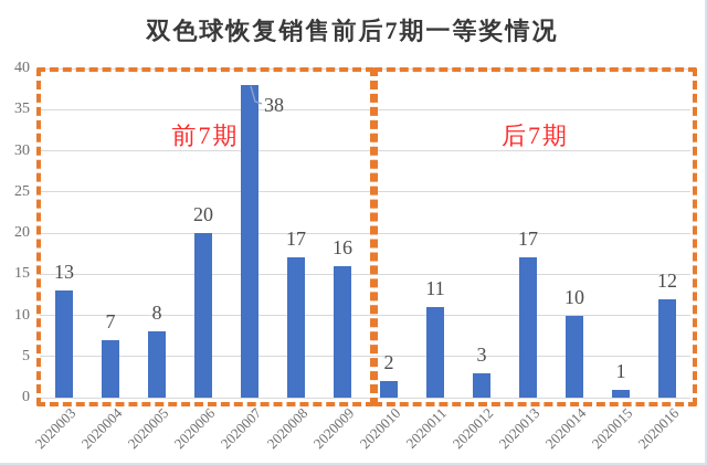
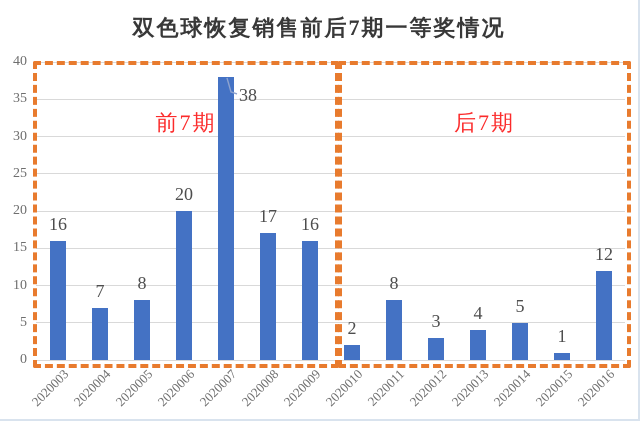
2020003: 13 -> 16
2020011: 11 -> 8
2020013: 17 -> 4
2020014: 10 -> 5
